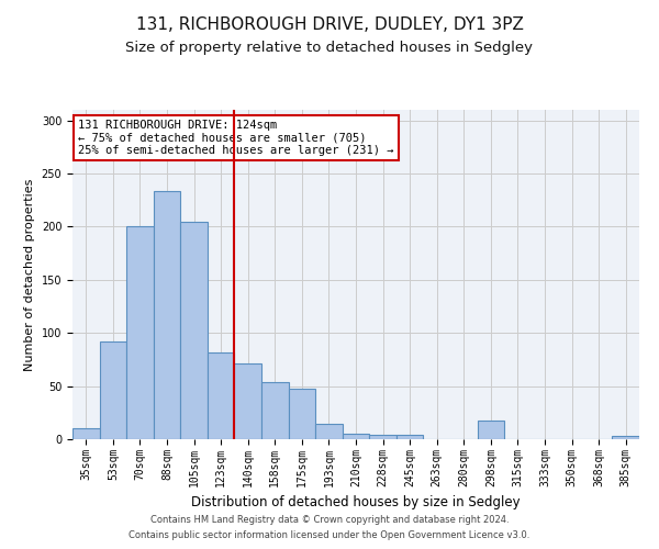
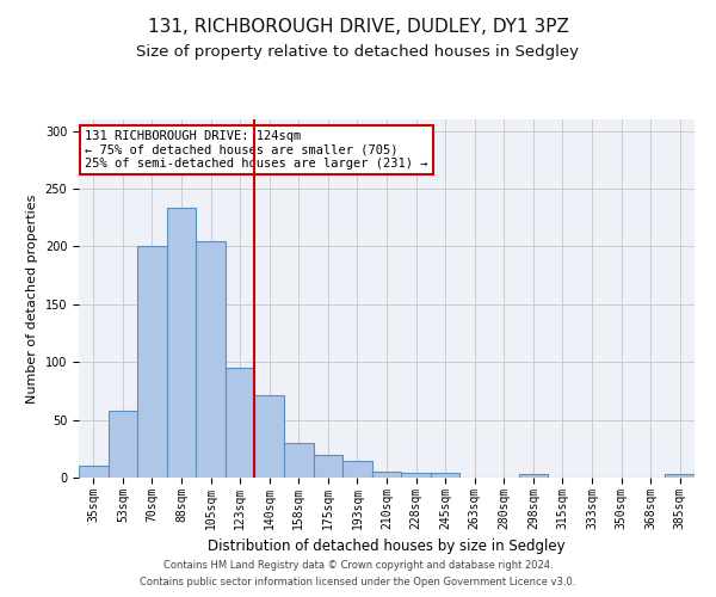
53sqm: 92 -> 58
123sqm: 82 -> 95
158sqm: 54 -> 30
175sqm: 48 -> 20
298sqm: 18 -> 3
